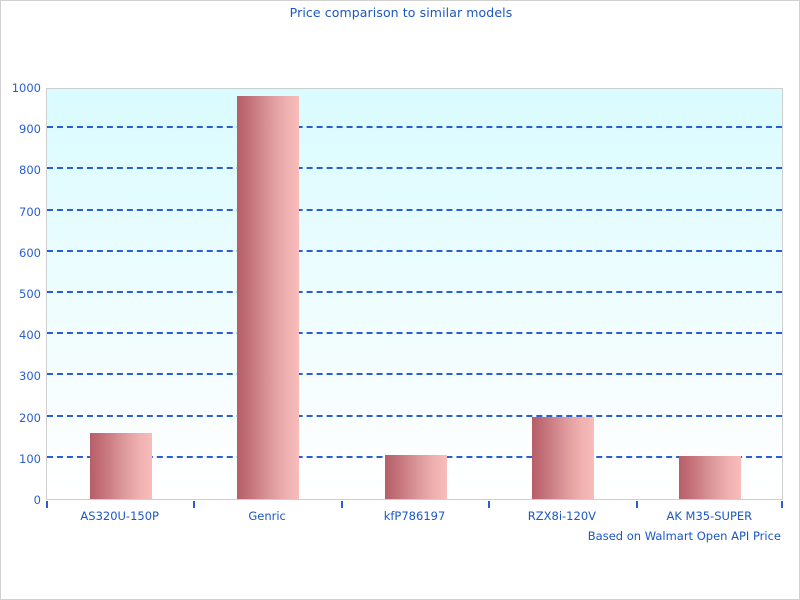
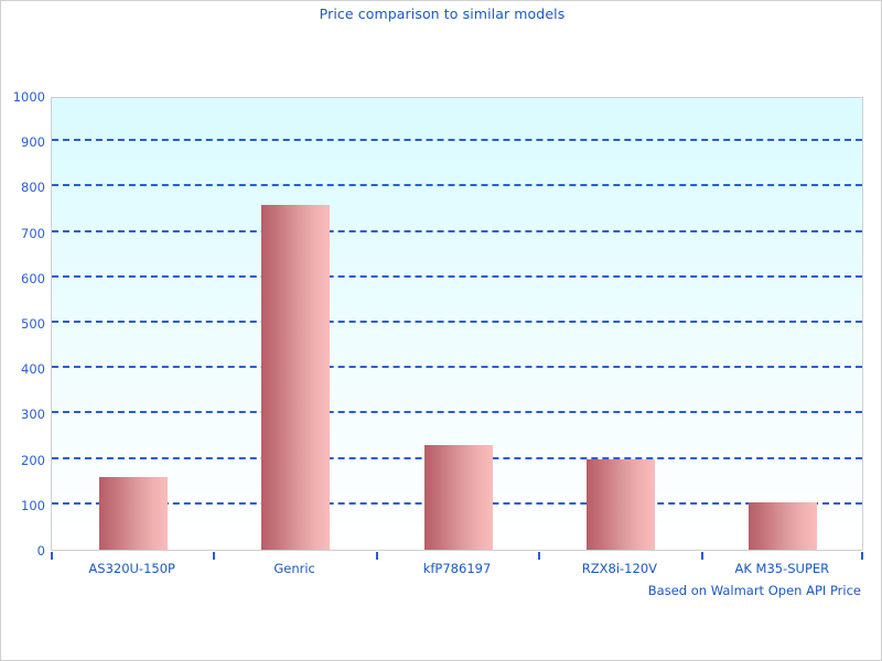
Genric: 980 -> 760
kfP786197: 110 -> 230
